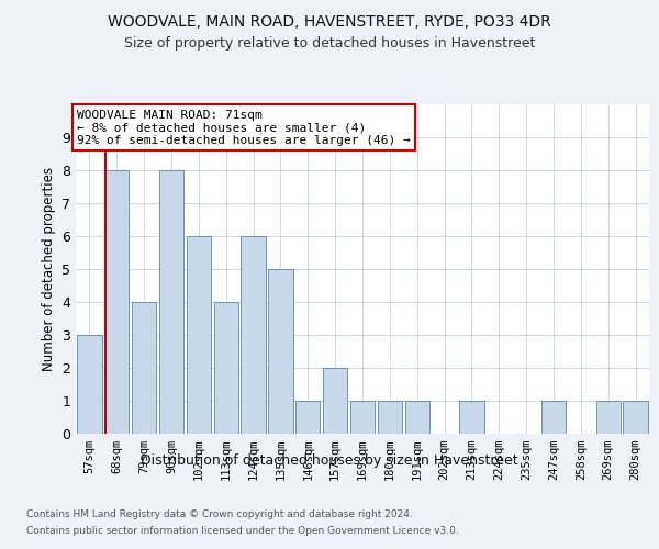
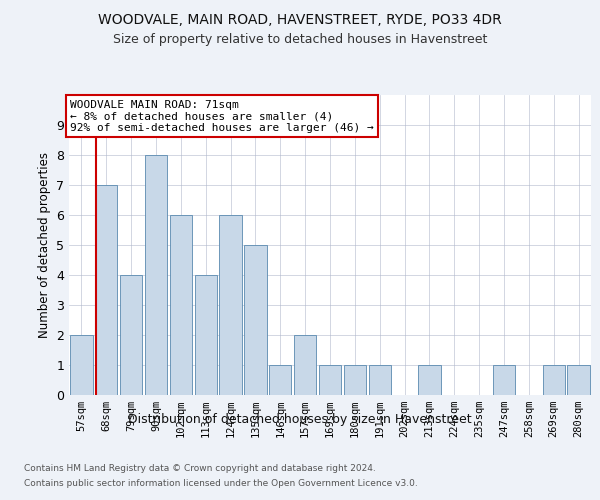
57sqm: 3 -> 2
68sqm: 8 -> 7
